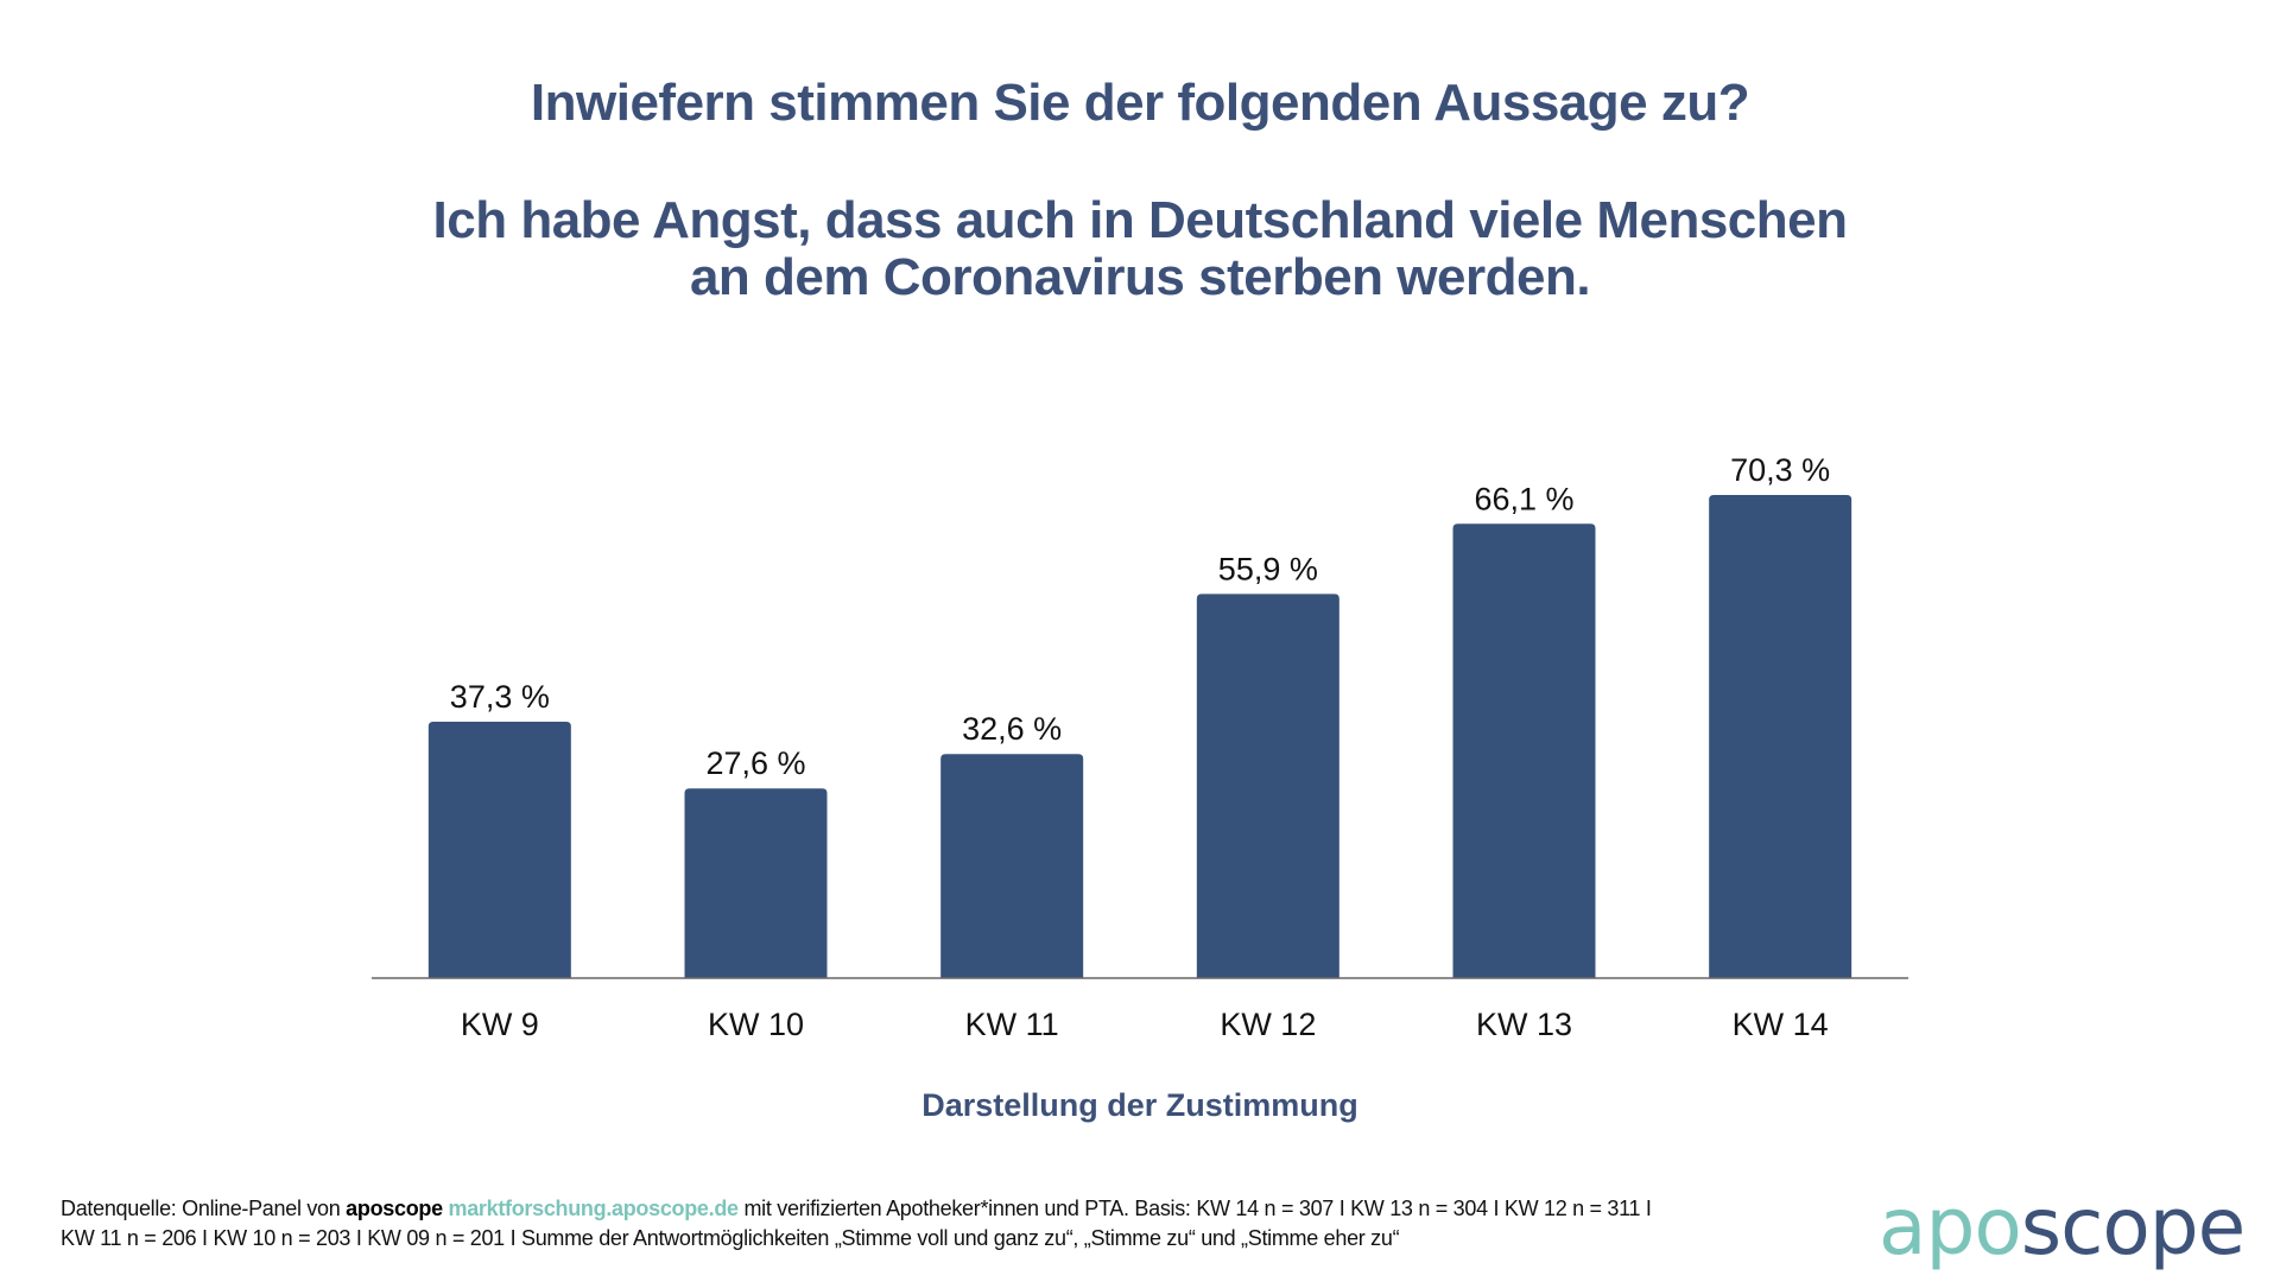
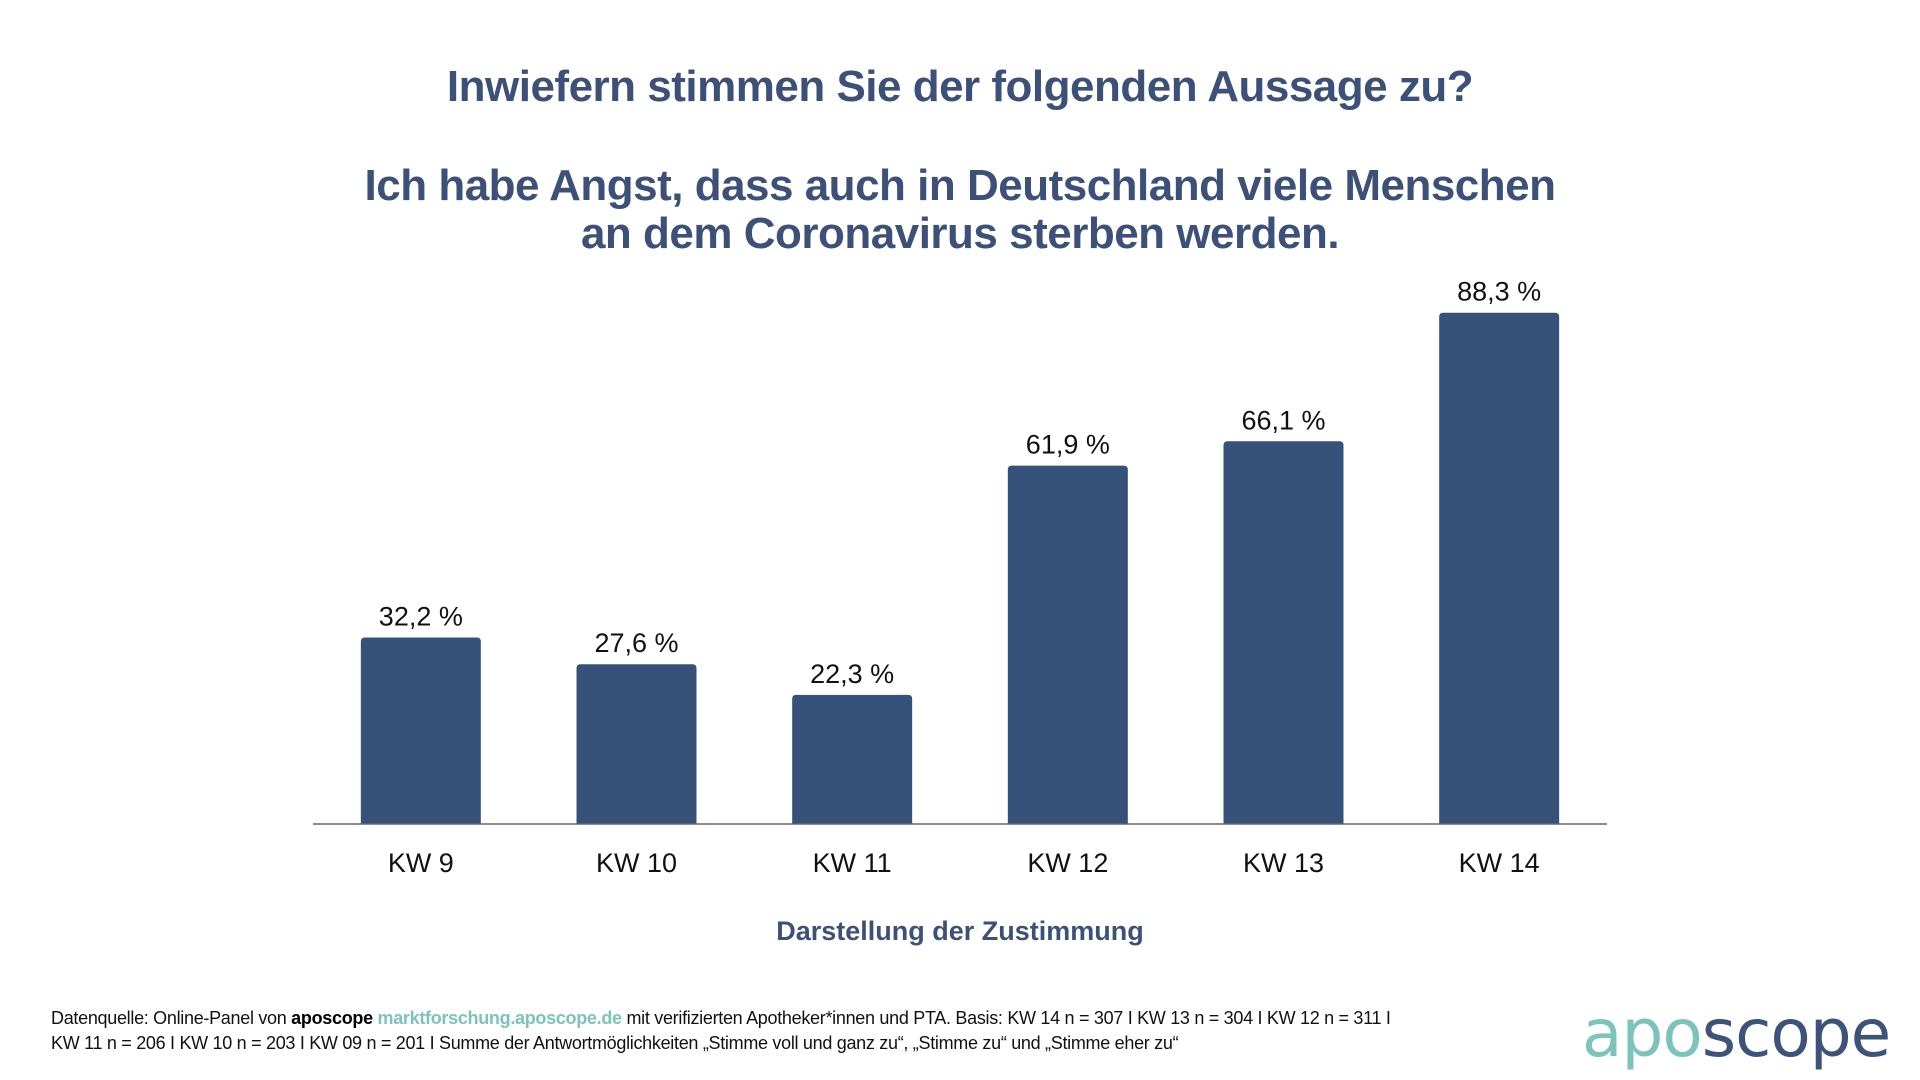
KW 9: 37,3 -> 32,2
KW 11: 32,6 -> 22,3
KW 12: 55,9 -> 61,9
KW 14: 70,3 -> 88,3
